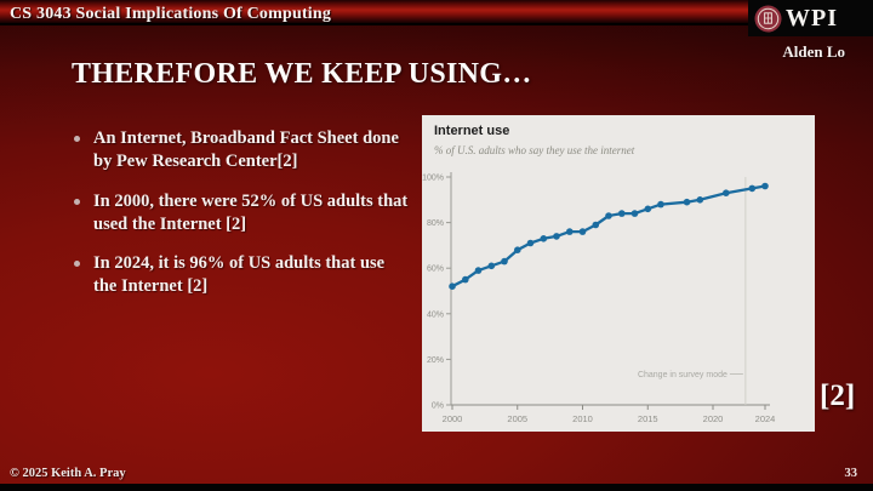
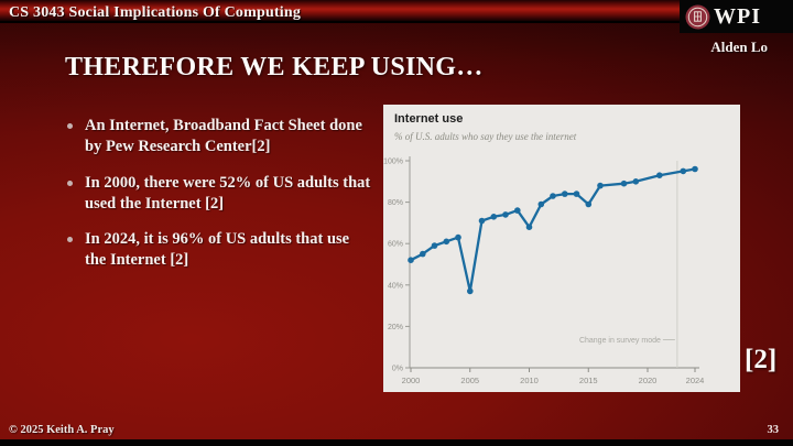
2005: 68% -> 37%
2010: 76% -> 68%
2015: 86% -> 79%
